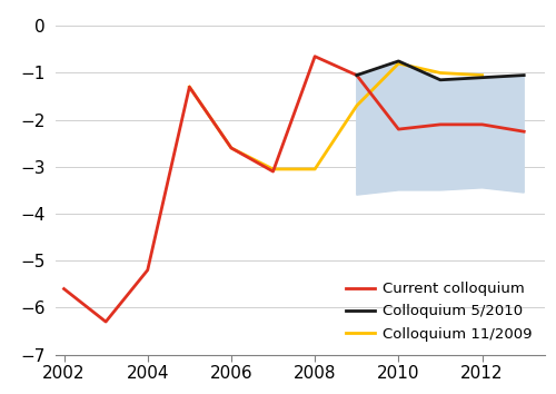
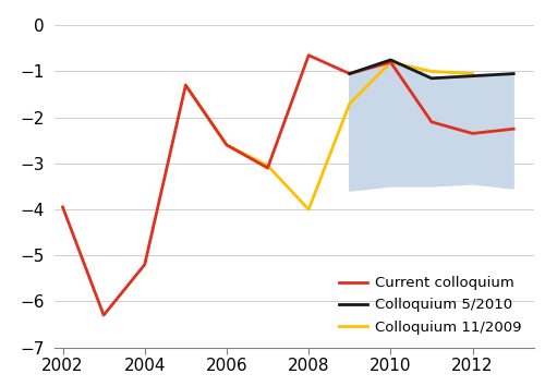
Current colloquium/2002: -5.60 -> -3.95
Colloquium 11/2009/2008: -3.05 -> -4.00
Current colloquium/2010: -2.20 -> -0.80
Current colloquium/2012: -2.10 -> -2.35
